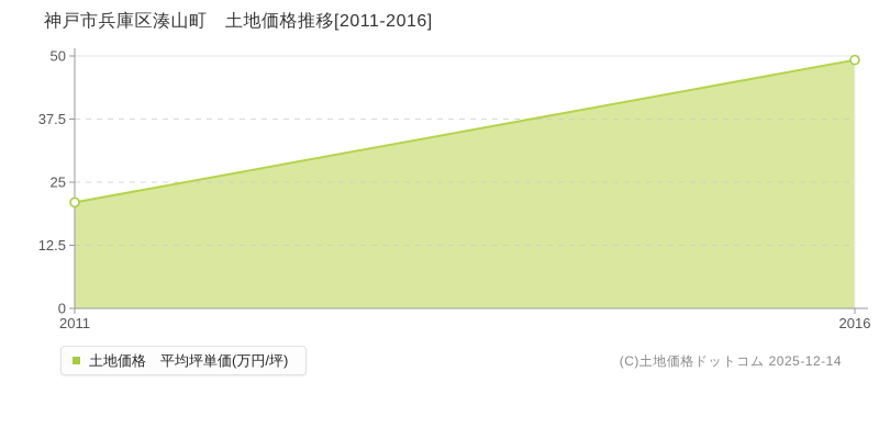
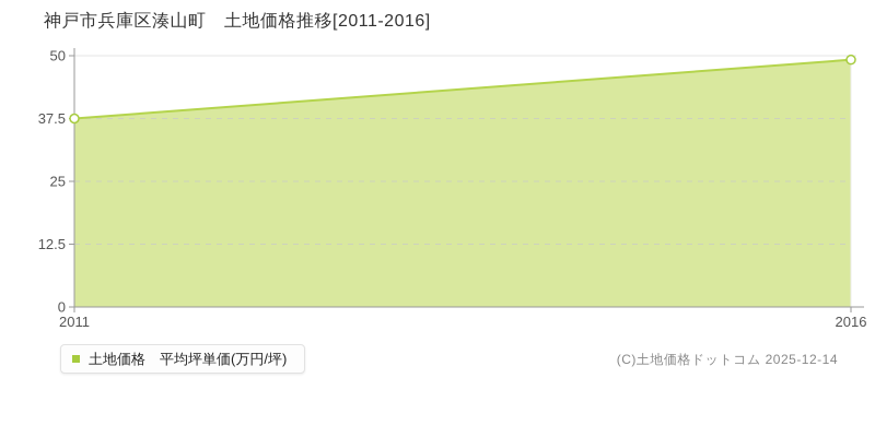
2011: 21 -> 38
